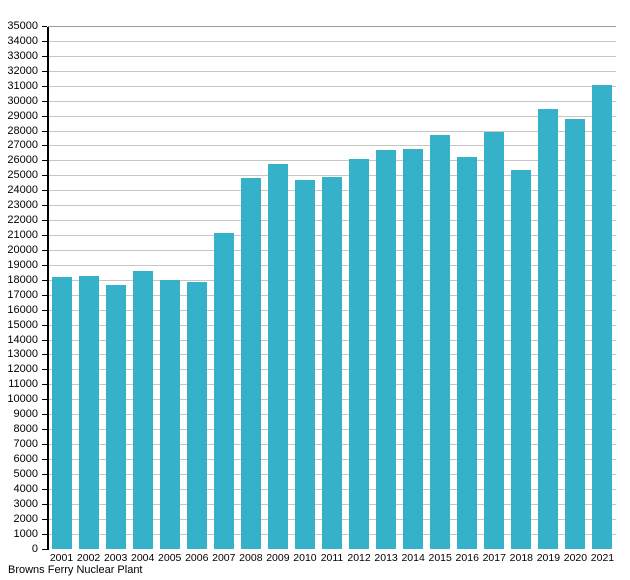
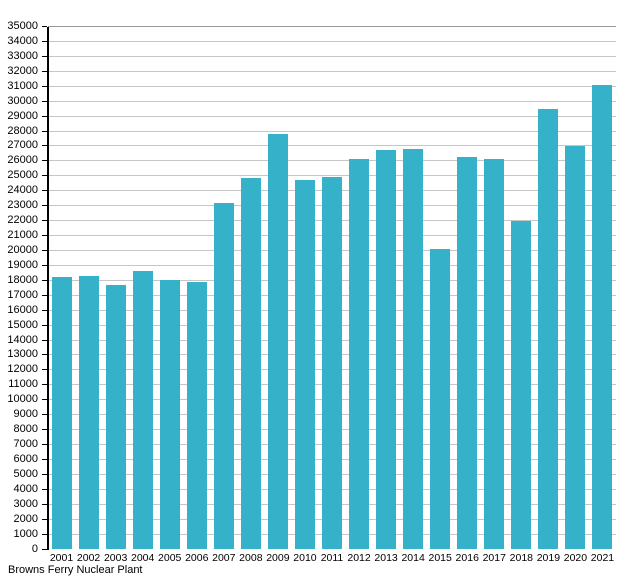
2007: 21200 -> 23200
2009: 25800 -> 27800
2015: 27800 -> 20100
2017: 27900 -> 26100
2018: 25400 -> 22000
2020: 28800 -> 27000
